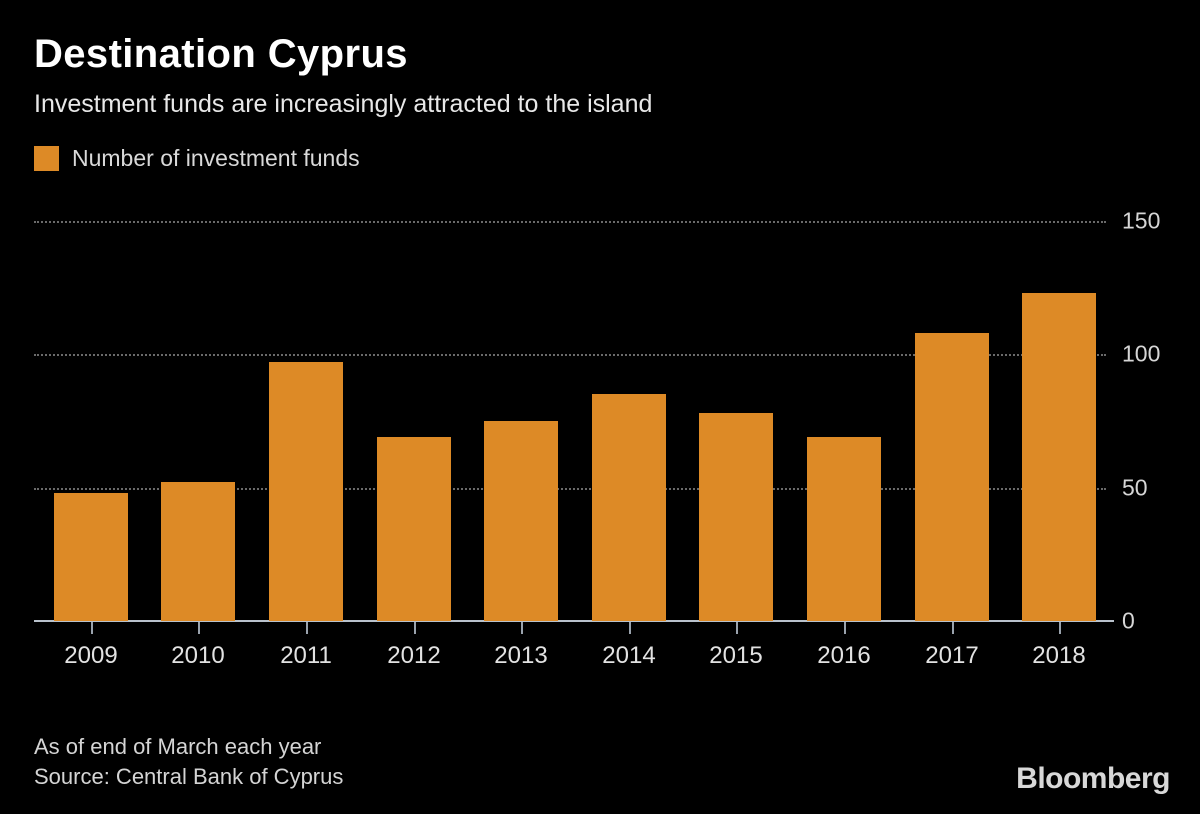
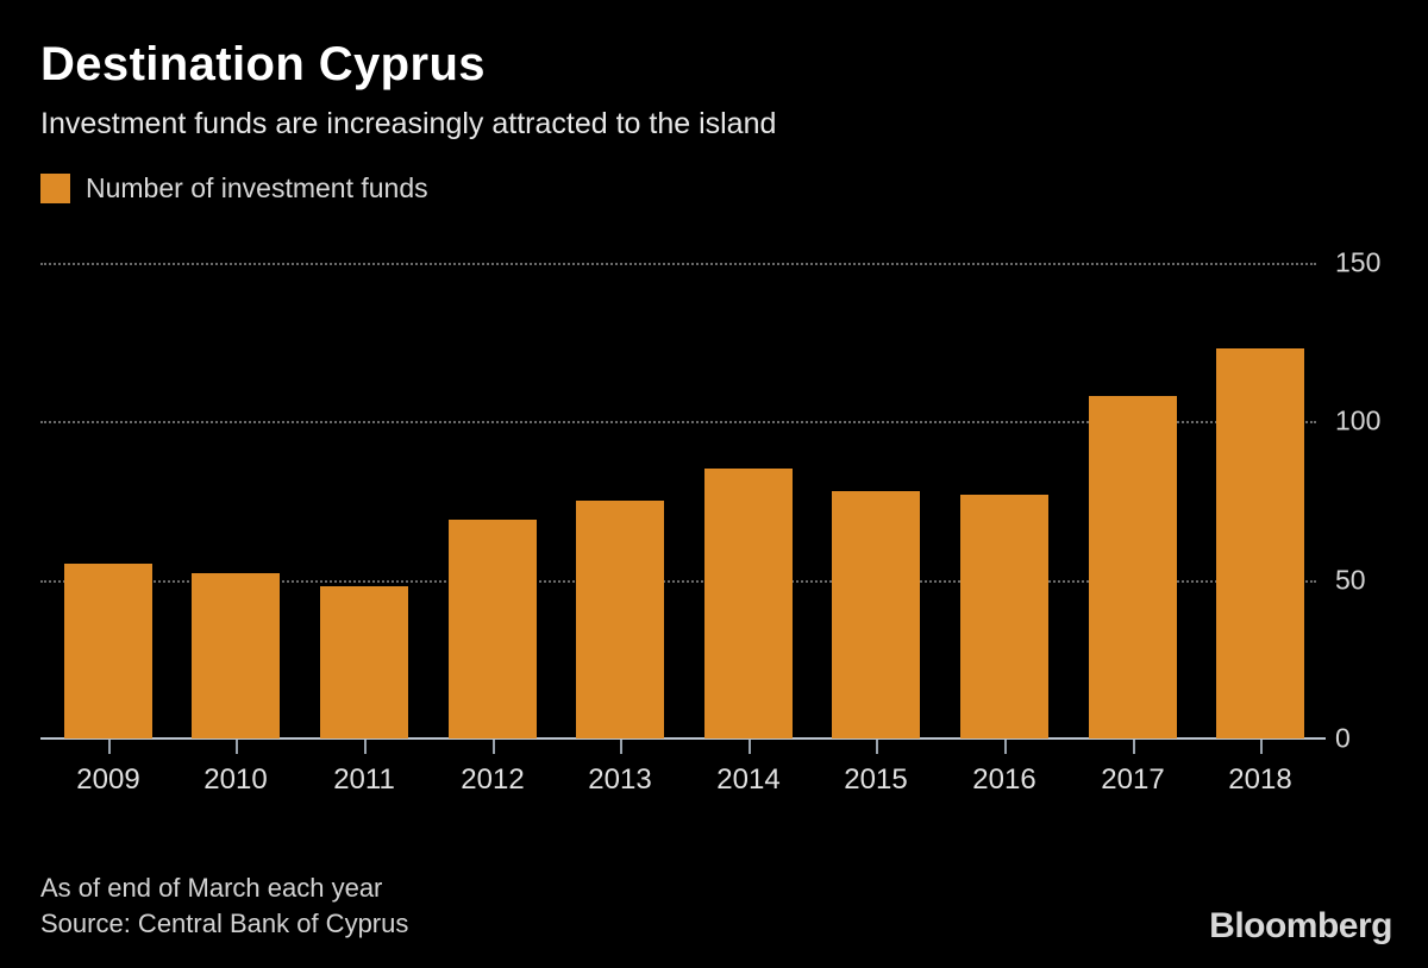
2009: 48 -> 55
2011: 97 -> 48
2016: 69 -> 77
